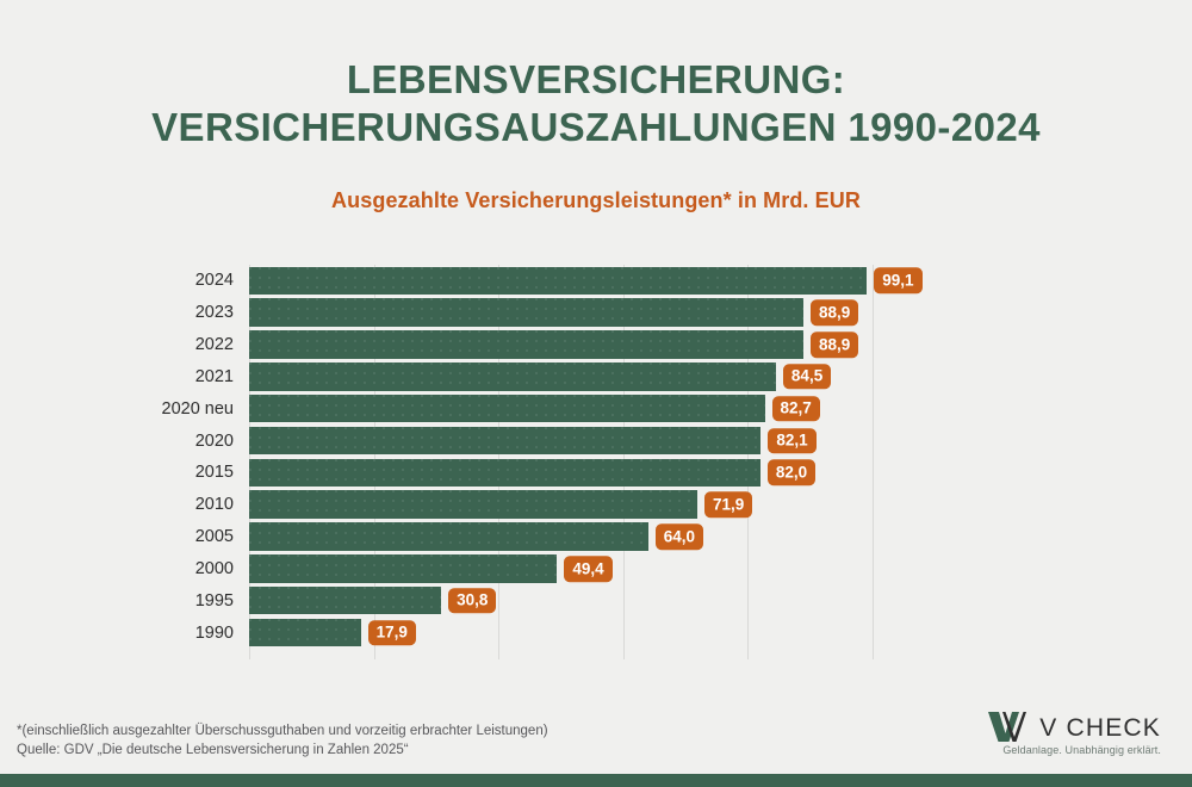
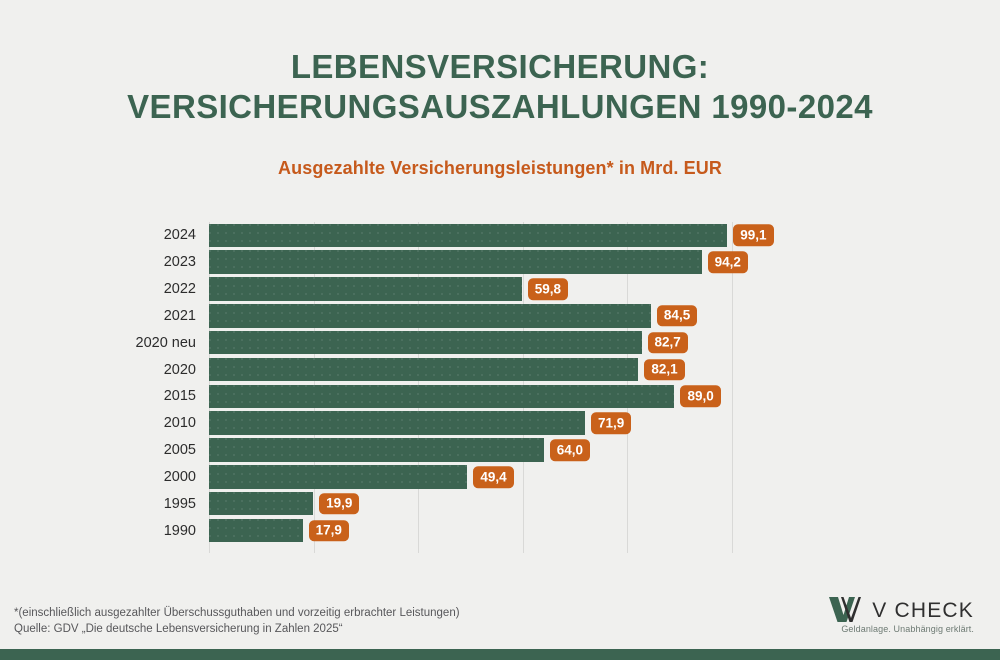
2023: 88,9 -> 94,2
2022: 88,9 -> 59,8
2015: 82,0 -> 89,0
1995: 30,8 -> 19,9
